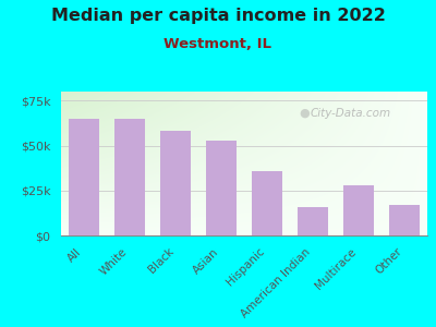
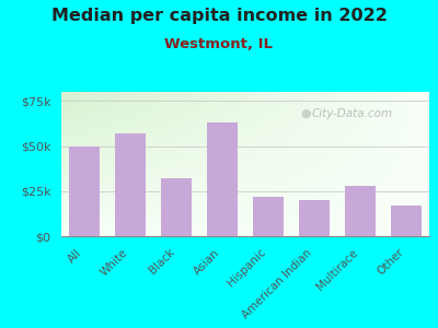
All: $65k -> $50k
White: $65k -> $57k
Black: $58k -> $32k
Asian: $53k -> $63k
Hispanic: $36k -> $22k
American Indian: $16k -> $20k
